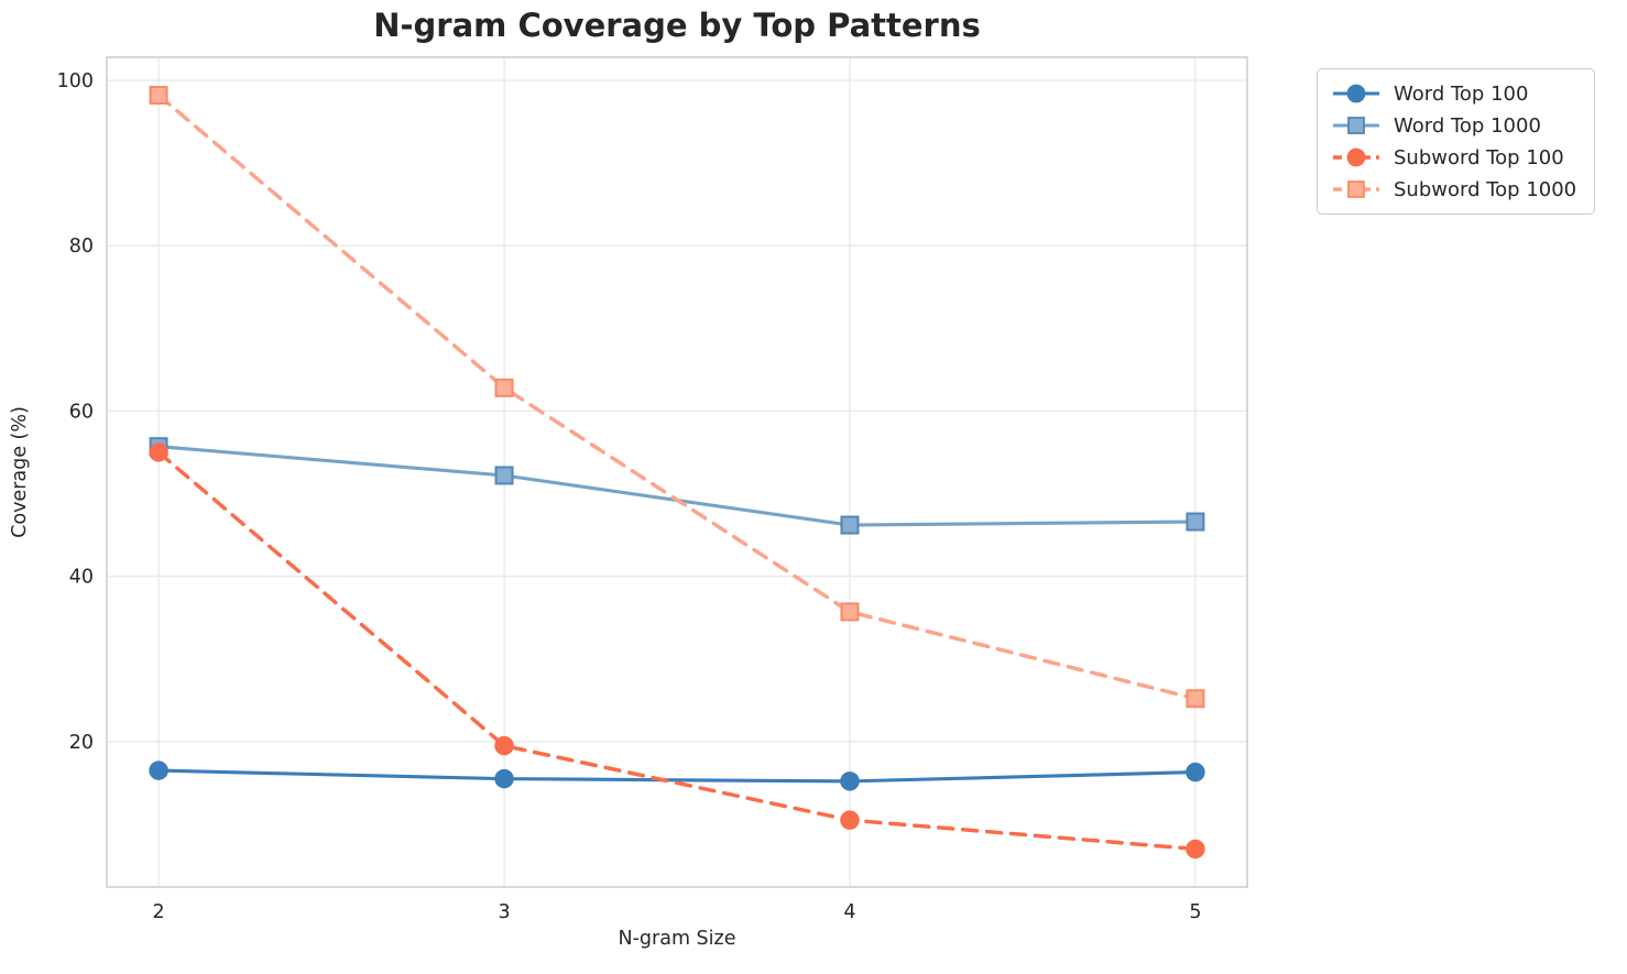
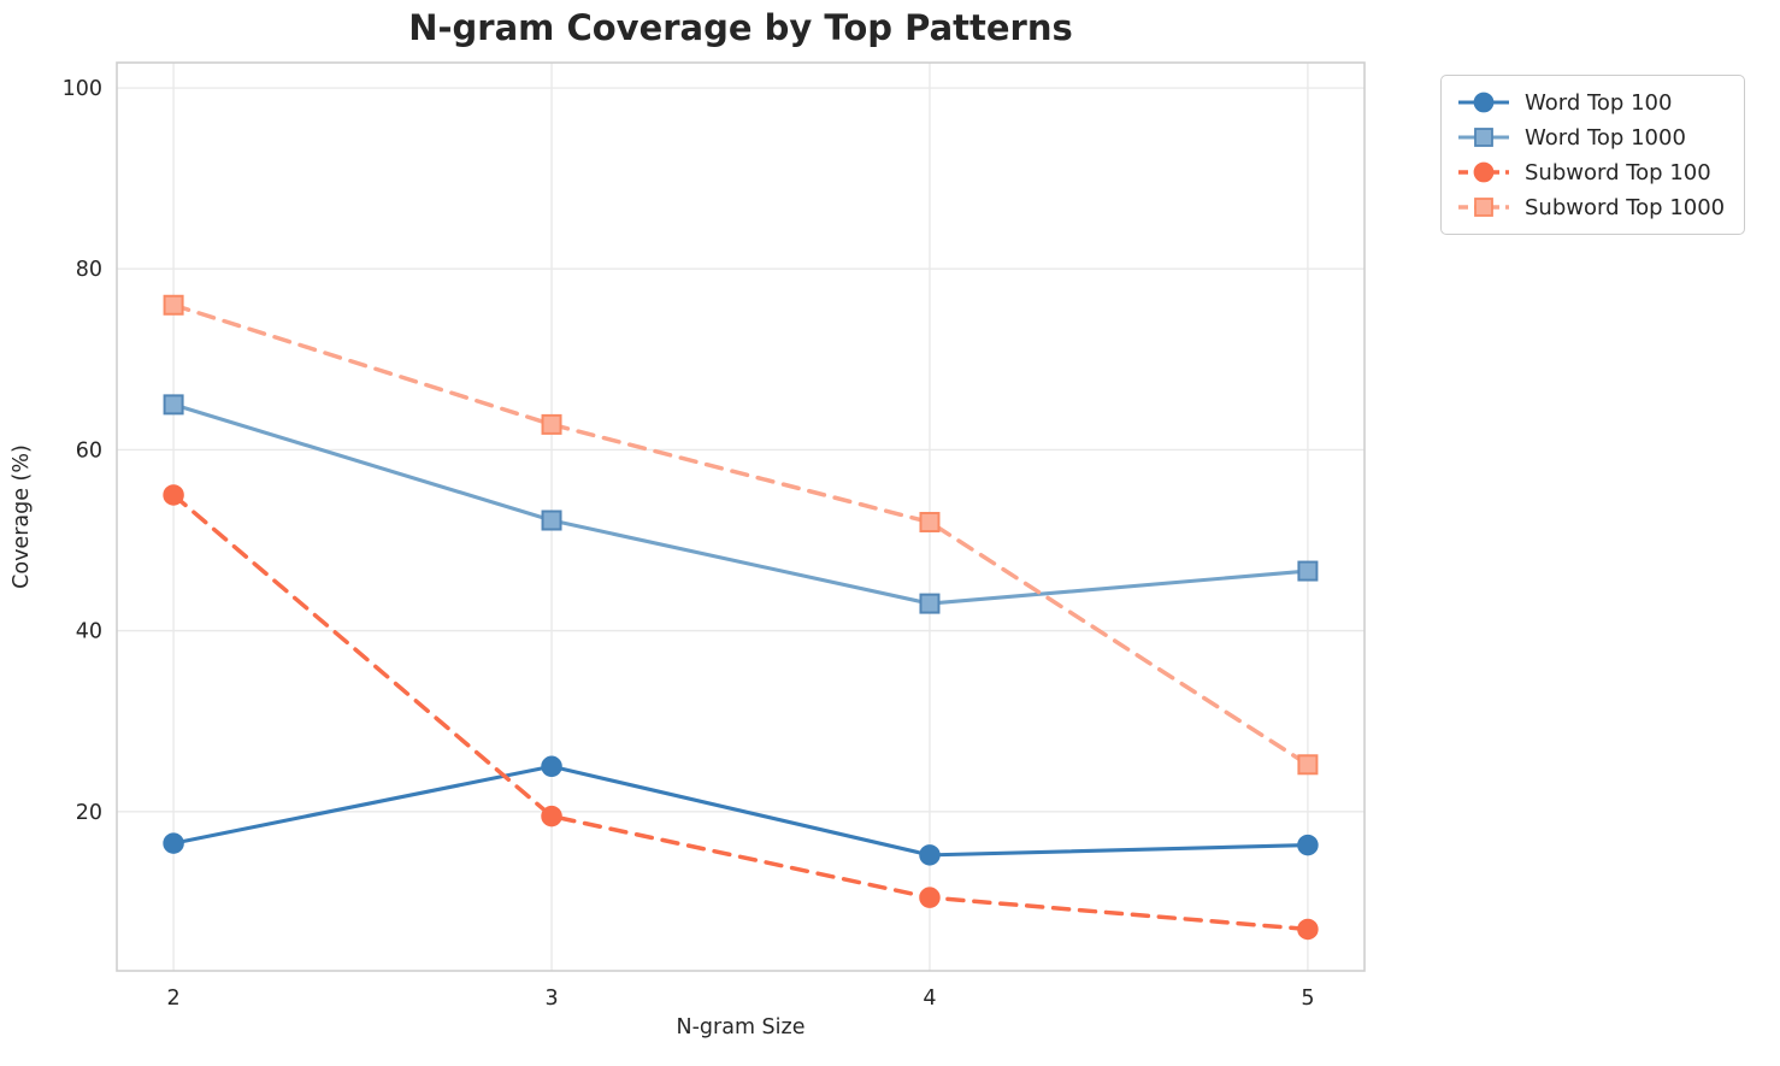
Word Top 1000/2: 56 -> 65
Subword Top 1000/2: 98 -> 76
Word Top 100/3: 16 -> 25
Word Top 1000/4: 46 -> 43
Subword Top 1000/4: 36 -> 52
